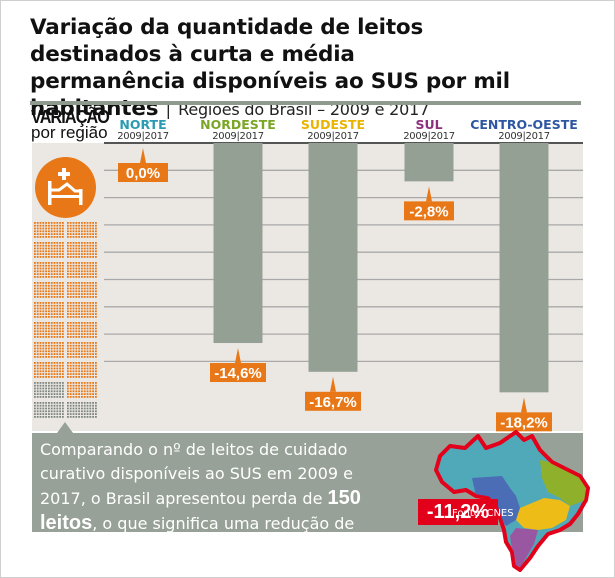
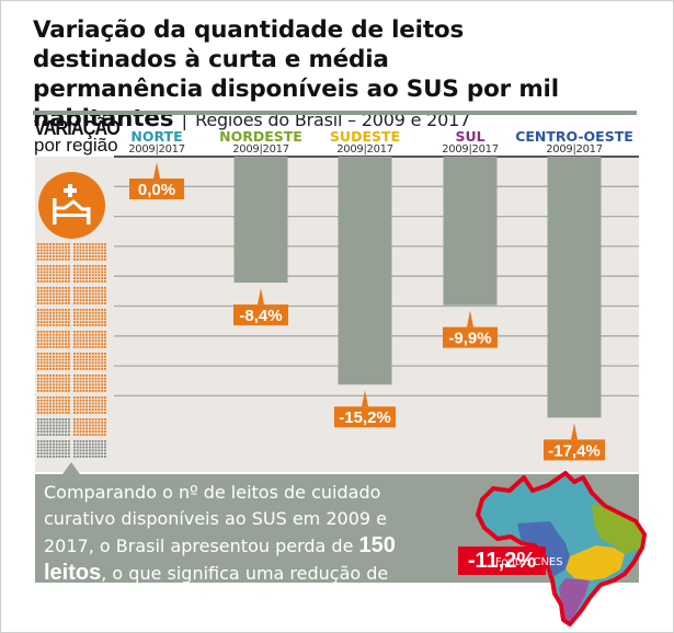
NORDESTE: -14,6% -> -8,4%
SUDESTE: -16,7% -> -15,2%
SUL: -2,8% -> -9,9%
CENTRO-OESTE: -18,2% -> -17,4%
